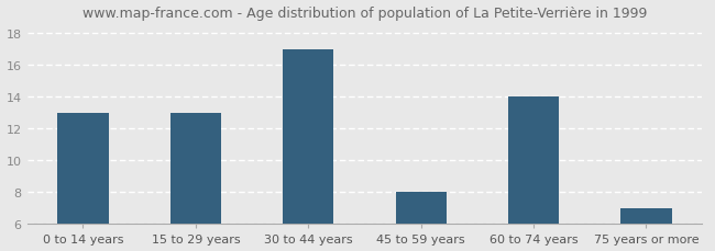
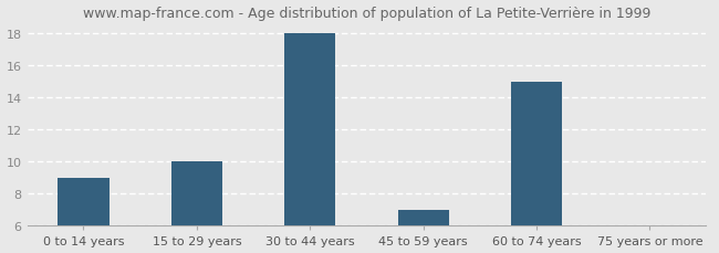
0 to 14 years: 13 -> 9
15 to 29 years: 13 -> 10
30 to 44 years: 17 -> 18
45 to 59 years: 8 -> 7
60 to 74 years: 14 -> 15
75 years or more: 7 -> 6
